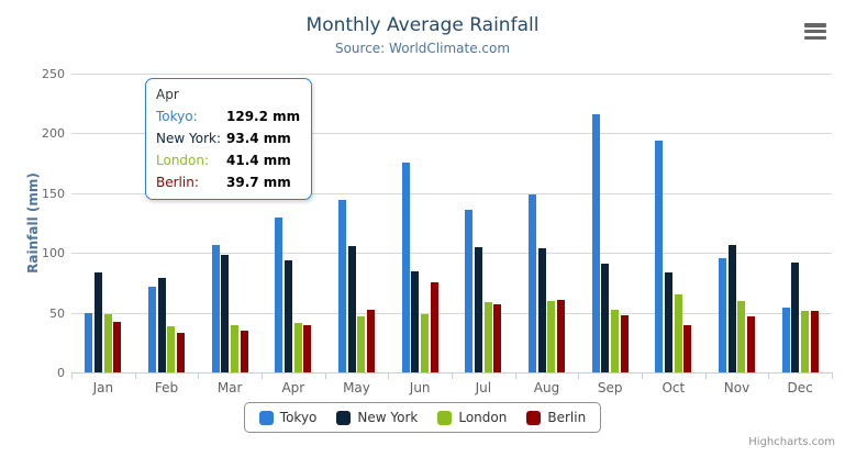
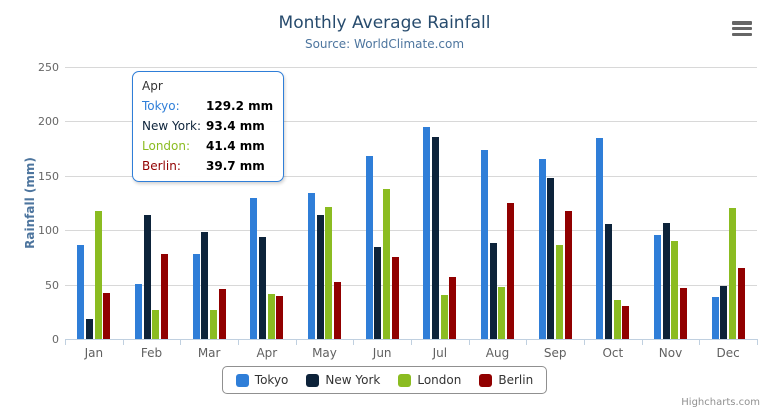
Tokyo/Jan: 50 -> 86
New York/Jan: 84 -> 18
London/Jan: 49 -> 118
Tokyo/Feb: 72 -> 51
New York/Feb: 79 -> 114
London/Feb: 39 -> 27
Berlin/Feb: 33 -> 78
Tokyo/Mar: 106 -> 78
London/Mar: 39 -> 27
Berlin/Mar: 34 -> 46
Tokyo/May: 144 -> 134
New York/May: 106 -> 114
London/May: 47 -> 121
Tokyo/Jun: 176 -> 168
London/Jun: 48 -> 138
Tokyo/Jul: 136 -> 195
New York/Jul: 105 -> 186
London/Jul: 59 -> 40
Tokyo/Aug: 148 -> 174
New York/Aug: 104 -> 88
London/Aug: 60 -> 48
Berlin/Aug: 60 -> 125
Tokyo/Sep: 216 -> 165
New York/Sep: 91 -> 148
London/Sep: 52 -> 86
Berlin/Sep: 48 -> 118
Tokyo/Oct: 194 -> 185
New York/Oct: 84 -> 106
London/Oct: 65 -> 36
Berlin/Oct: 39 -> 30
London/Nov: 59 -> 90
Tokyo/Dec: 54 -> 39
New York/Dec: 92 -> 49
London/Dec: 51 -> 120
Berlin/Dec: 51 -> 65
